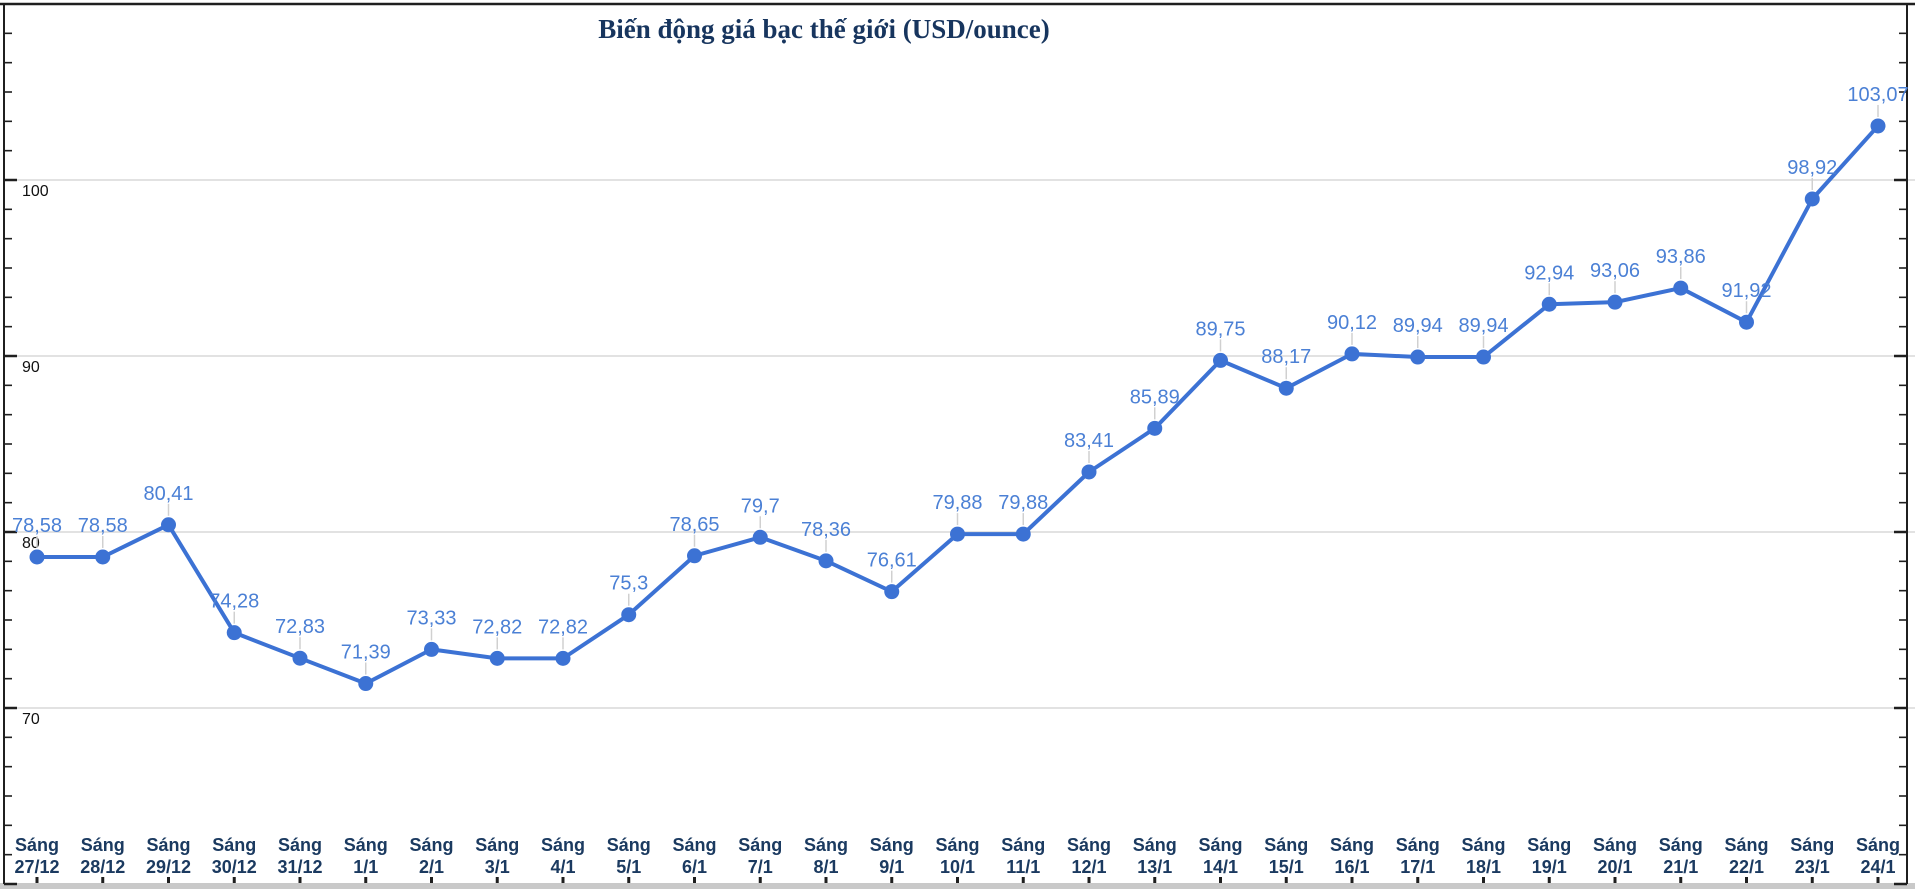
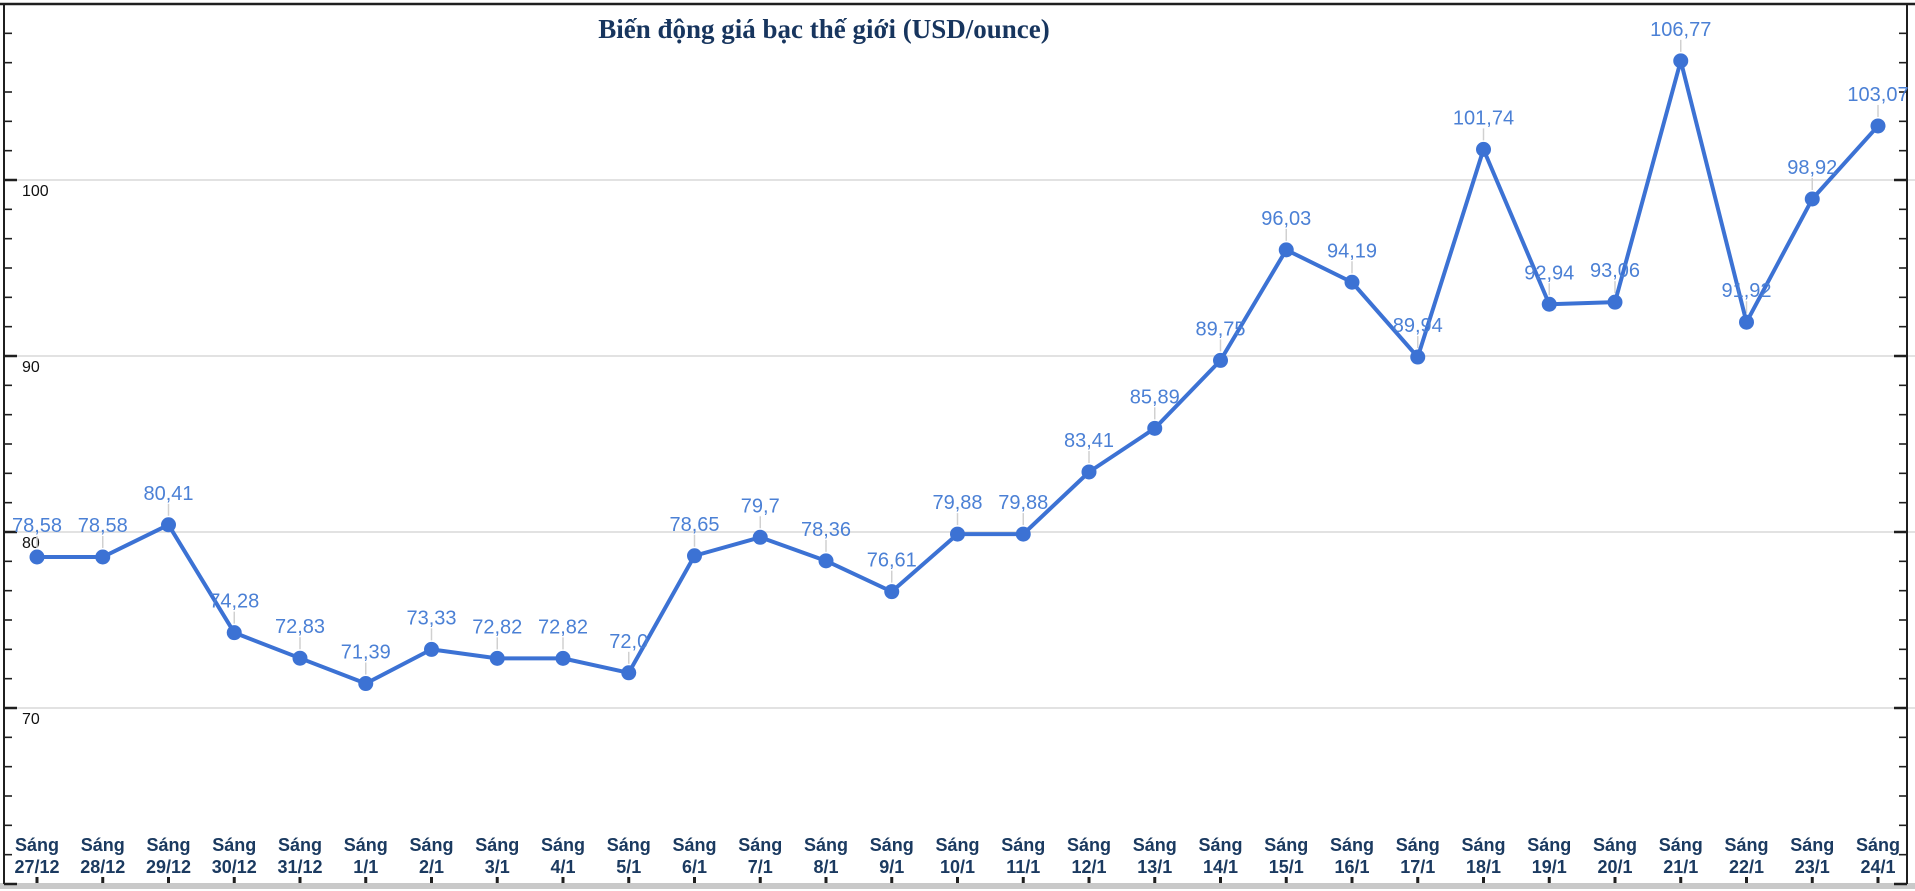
5/1: 75,3 -> 72,0
15/1: 88,17 -> 96,03
16/1: 90,12 -> 94,19
18/1: 89,94 -> 101,74
21/1: 93,86 -> 106,77
